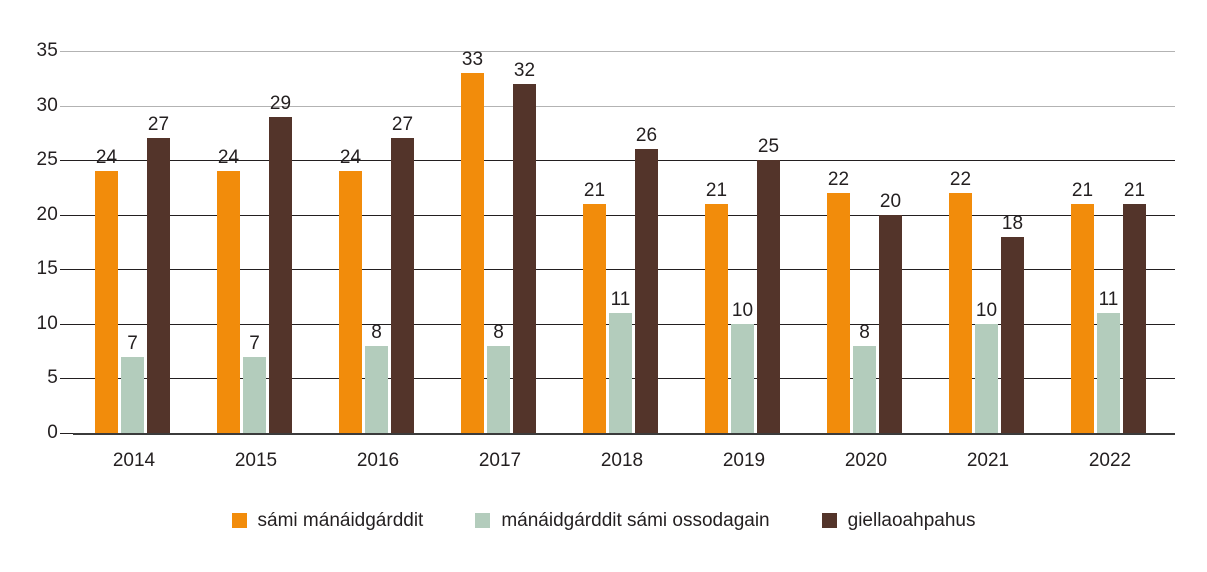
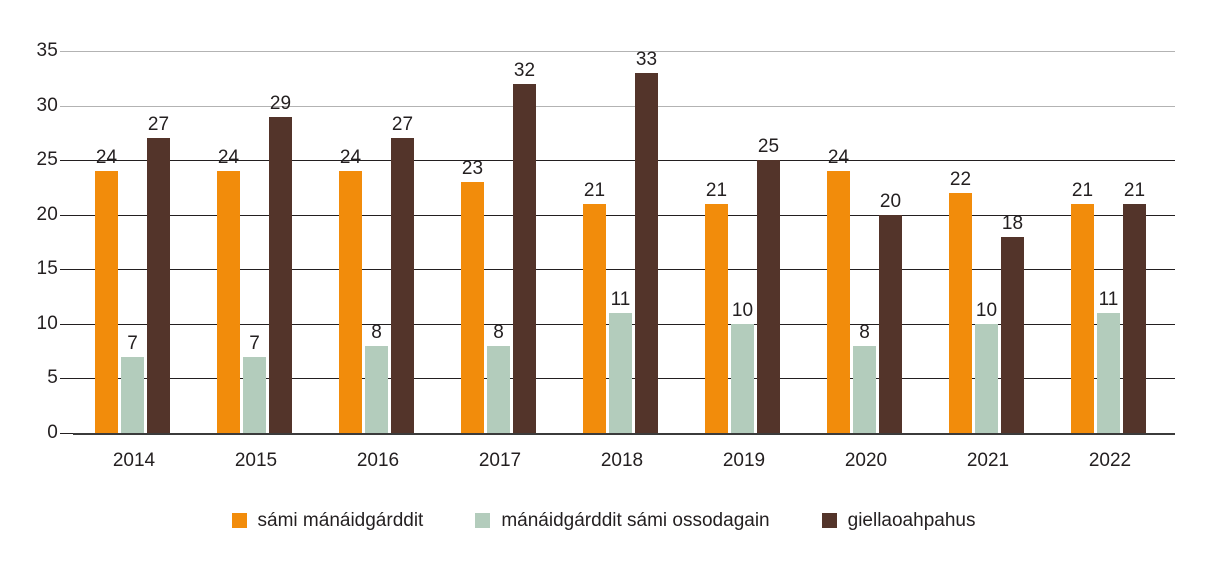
sámi mánáidgárddit/2017: 33 -> 23
giellaoahpahus/2018: 26 -> 33
sámi mánáidgárddit/2020: 22 -> 24
